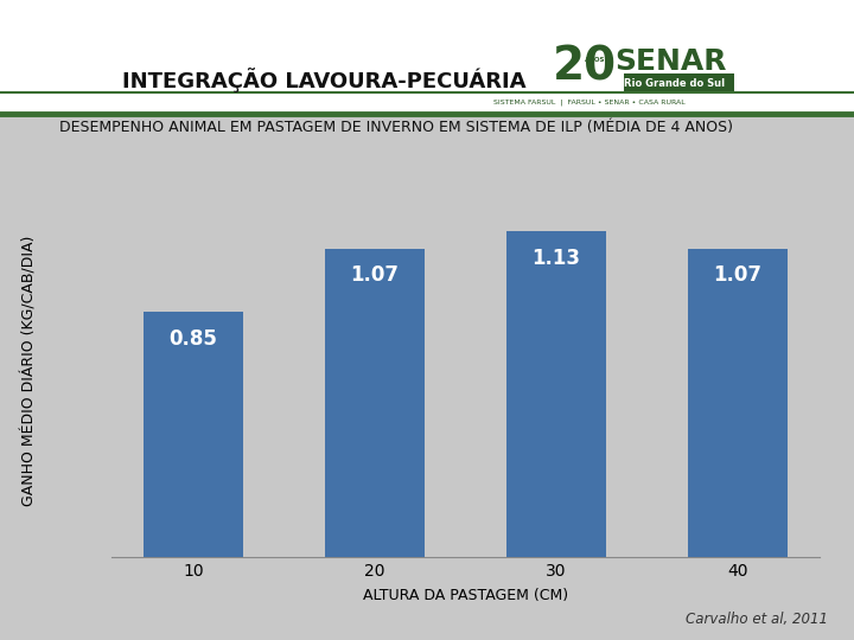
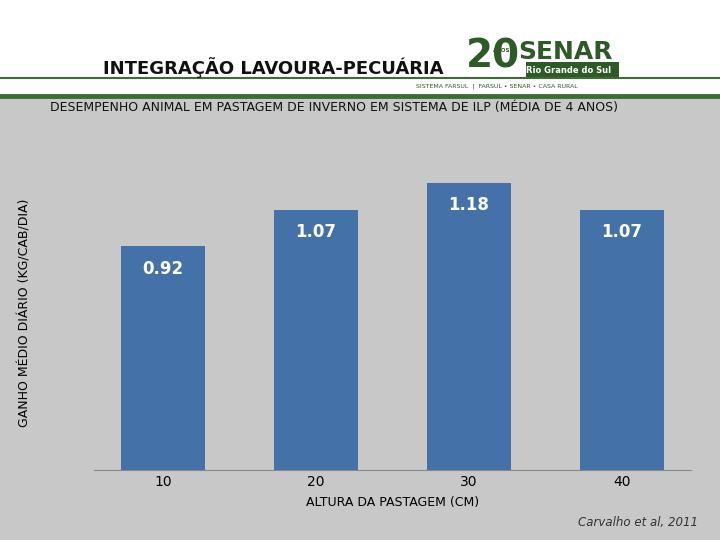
10: 0.85 -> 0.92
30: 1.13 -> 1.18
